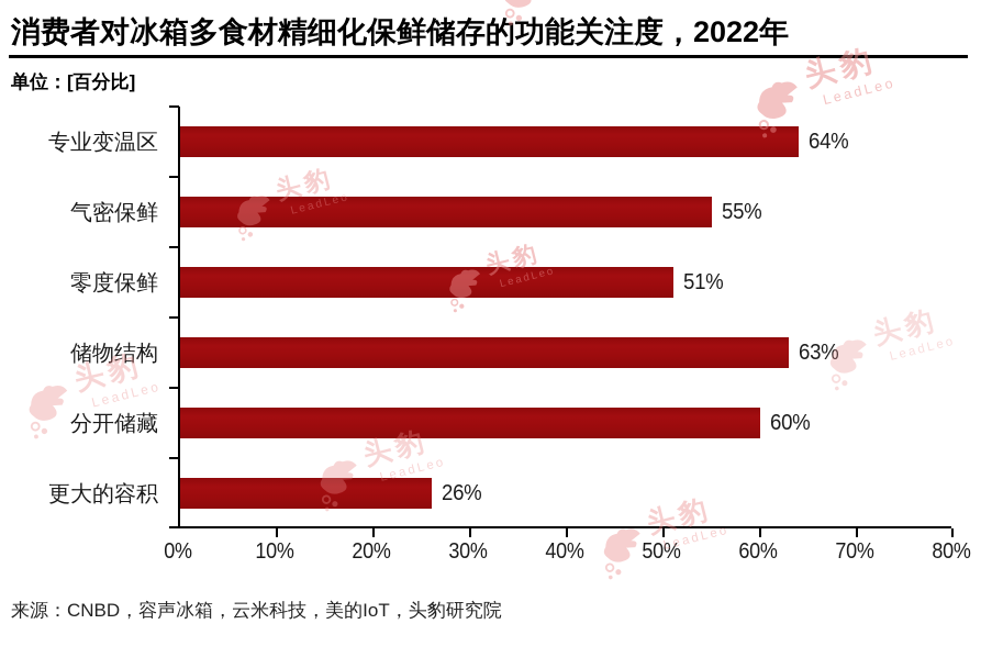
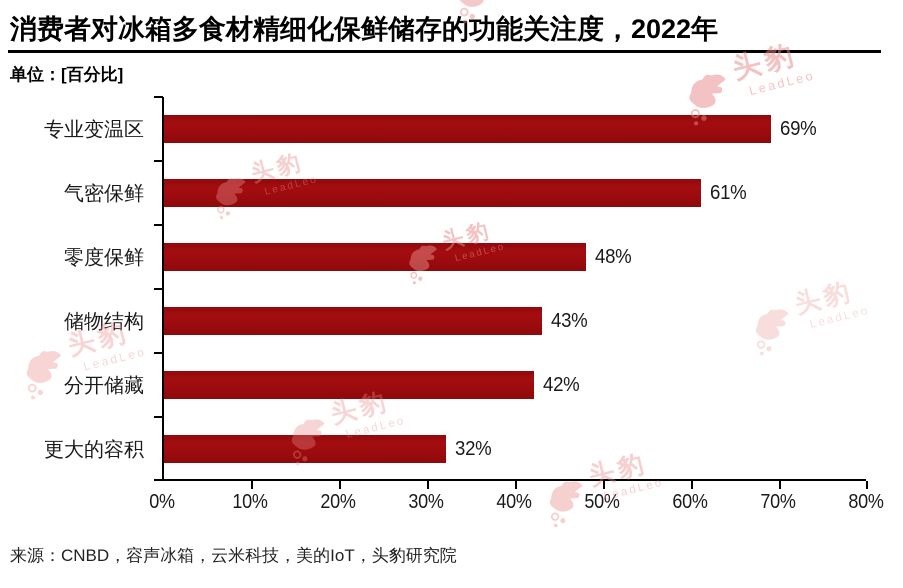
专业变温区: 64% -> 69%
气密保鲜: 55% -> 61%
零度保鲜: 51% -> 48%
储物结构: 63% -> 43%
分开储藏: 60% -> 42%
更大的容积: 26% -> 32%
